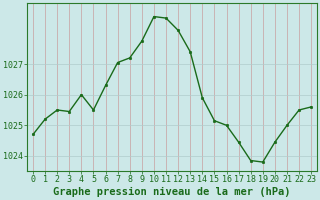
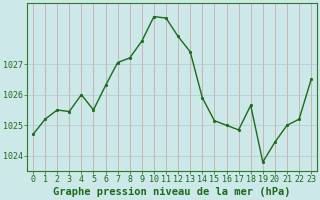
12: 1028.10 -> 1027.90
17: 1024.45 -> 1024.85
18: 1023.85 -> 1025.65
22: 1025.50 -> 1025.20
23: 1025.60 -> 1026.50
